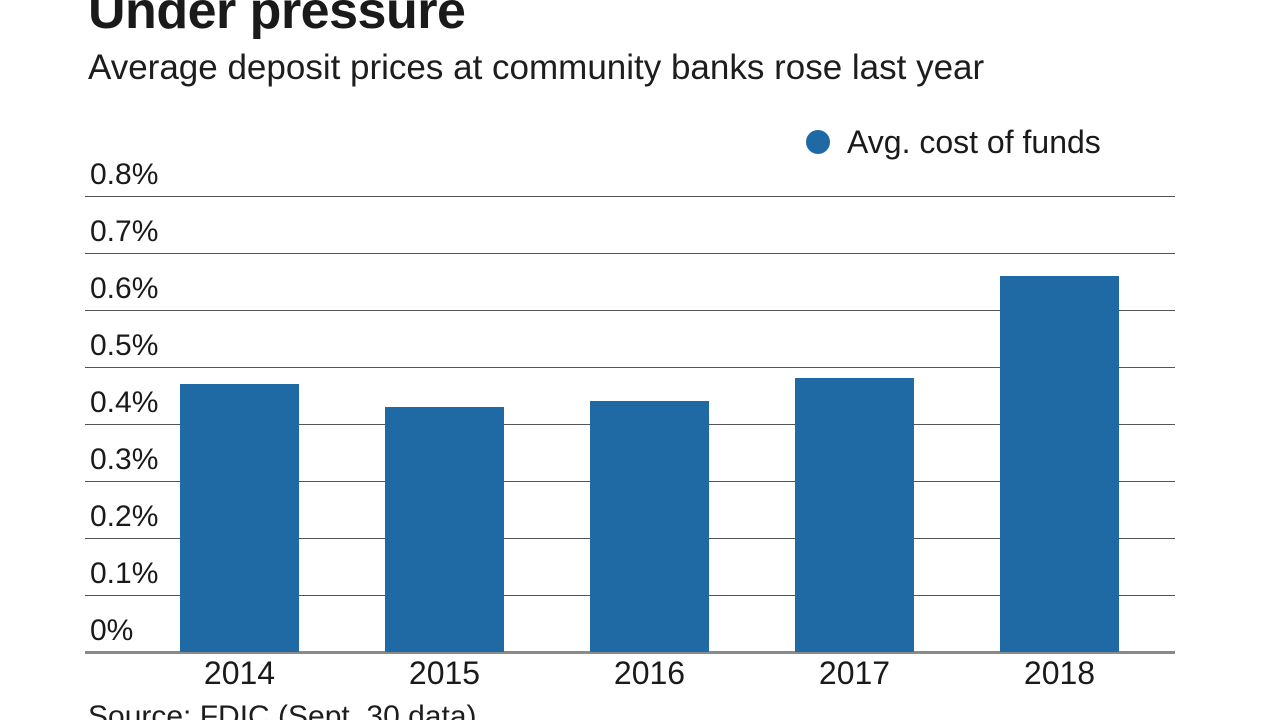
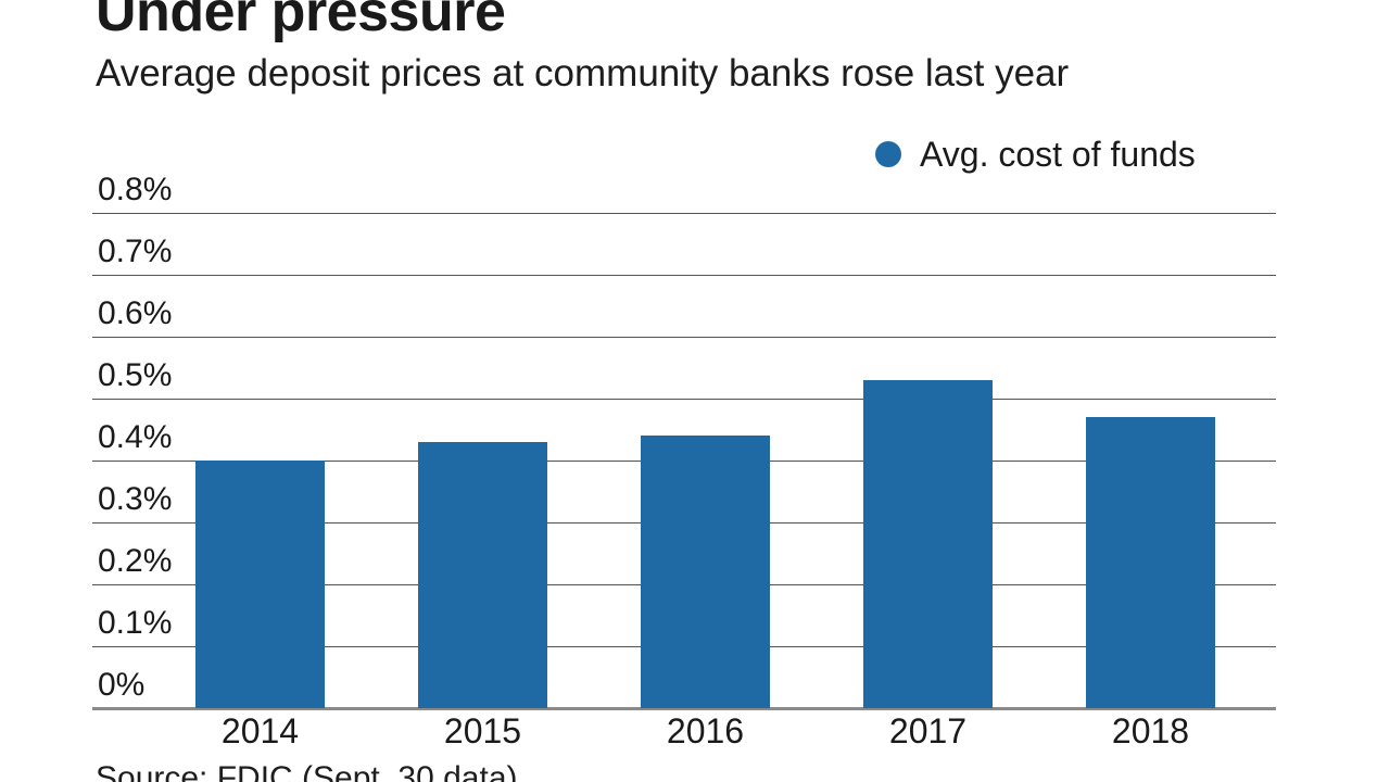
2014: 0.47% -> 0.40%
2017: 0.48% -> 0.53%
2018: 0.66% -> 0.47%
